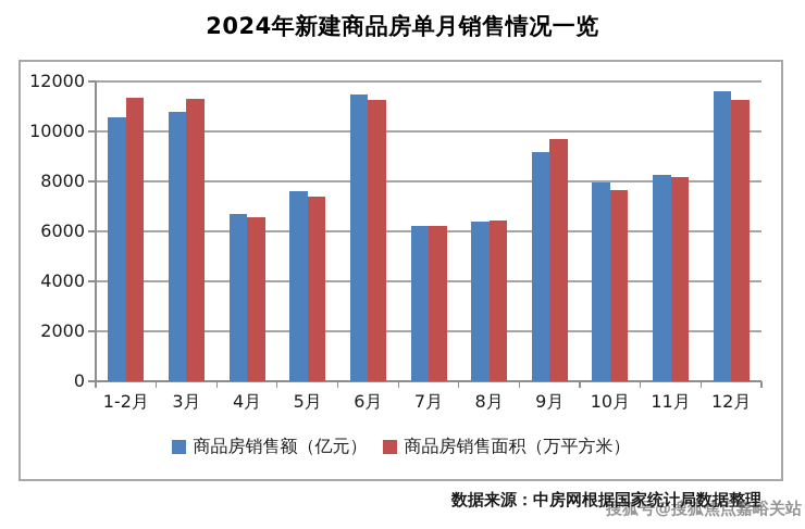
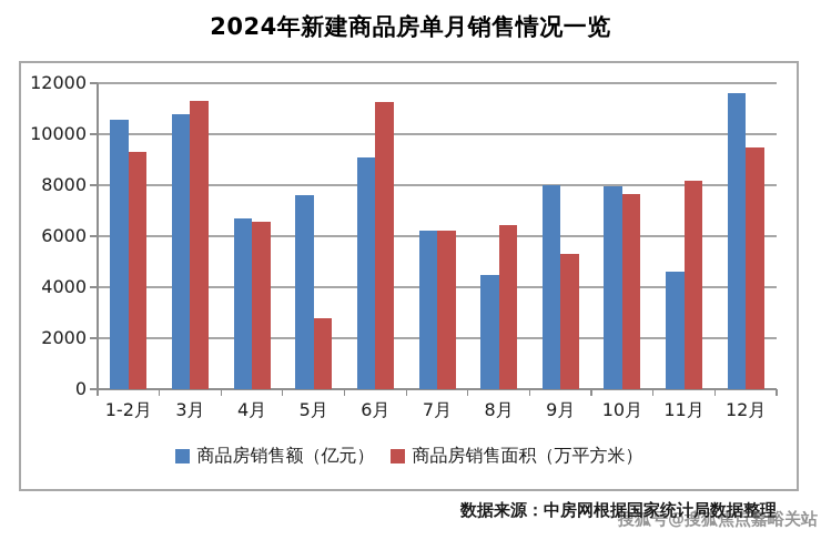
商品房销售面积（万平方米）/1-2月: 11400 -> 9300
商品房销售面积（万平方米）/5月: 7400 -> 2800
商品房销售额（亿元）/6月: 11500 -> 9100
商品房销售额（亿元）/8月: 6400 -> 4500
商品房销售额（亿元）/9月: 9200 -> 8000
商品房销售面积（万平方米）/9月: 9700 -> 5300
商品房销售额（亿元）/11月: 8300 -> 4600
商品房销售面积（万平方米）/12月: 11300 -> 9500
